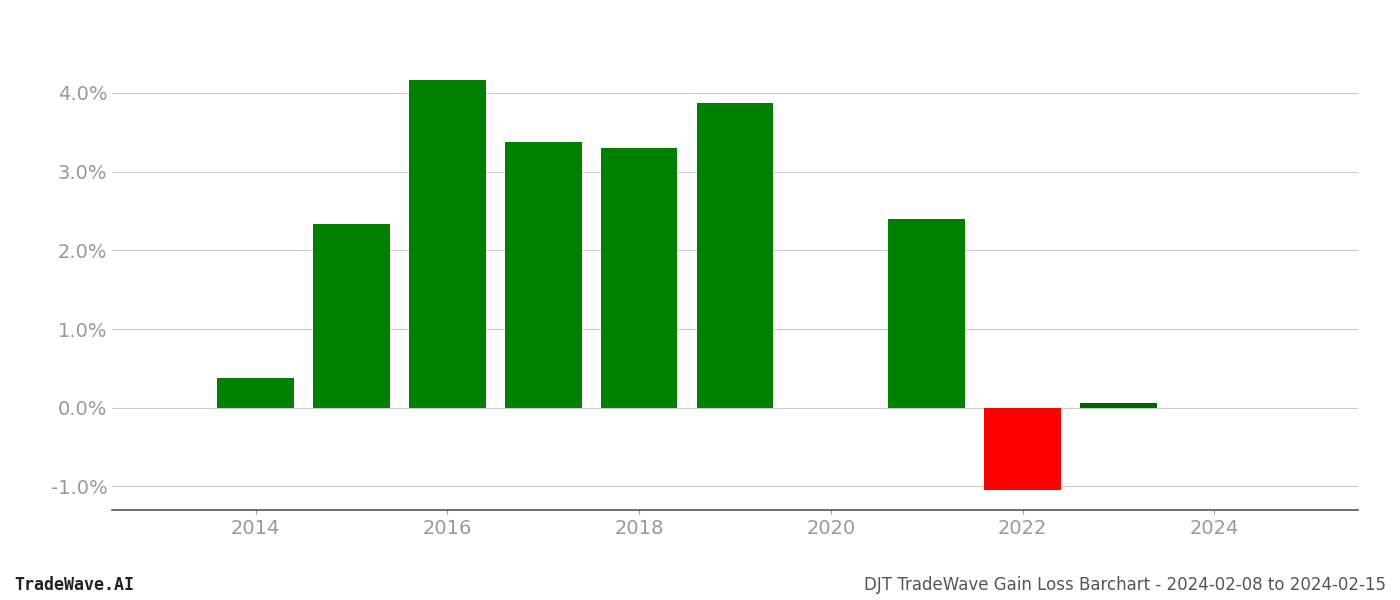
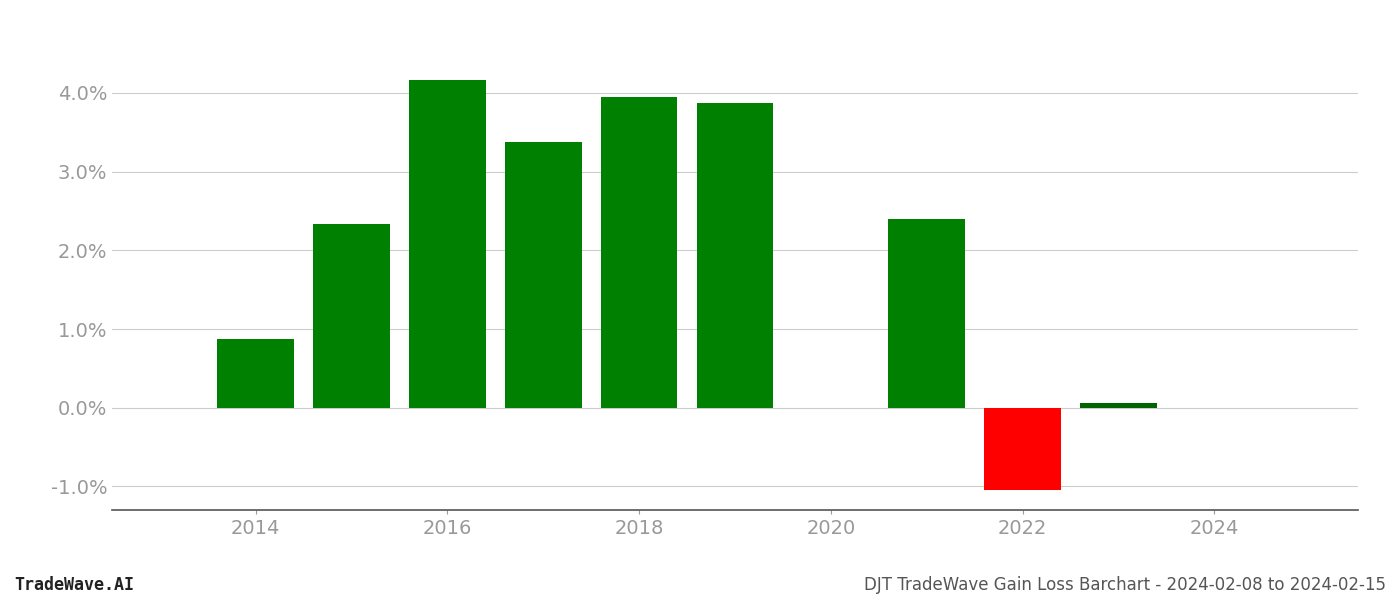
2014: 0.38% -> 0.87%
2018: 3.30% -> 3.95%
